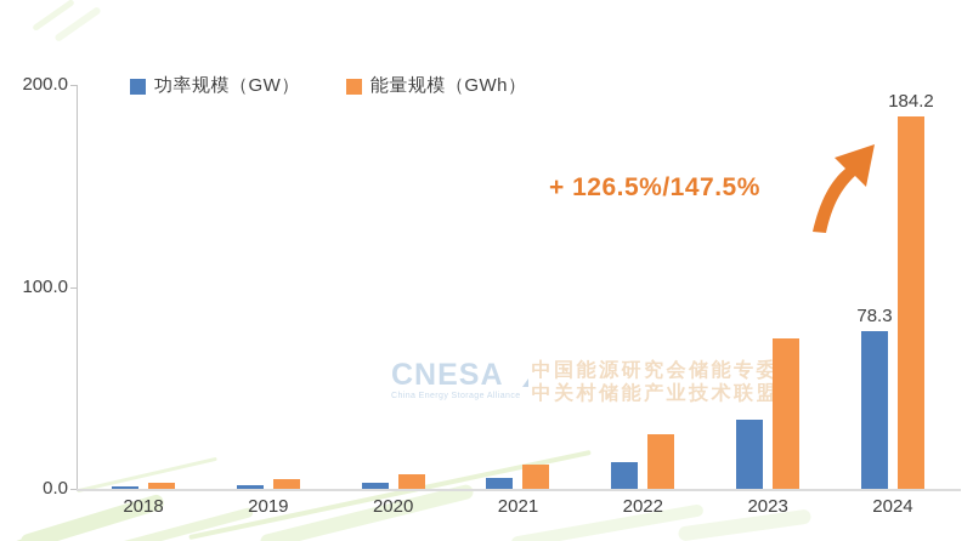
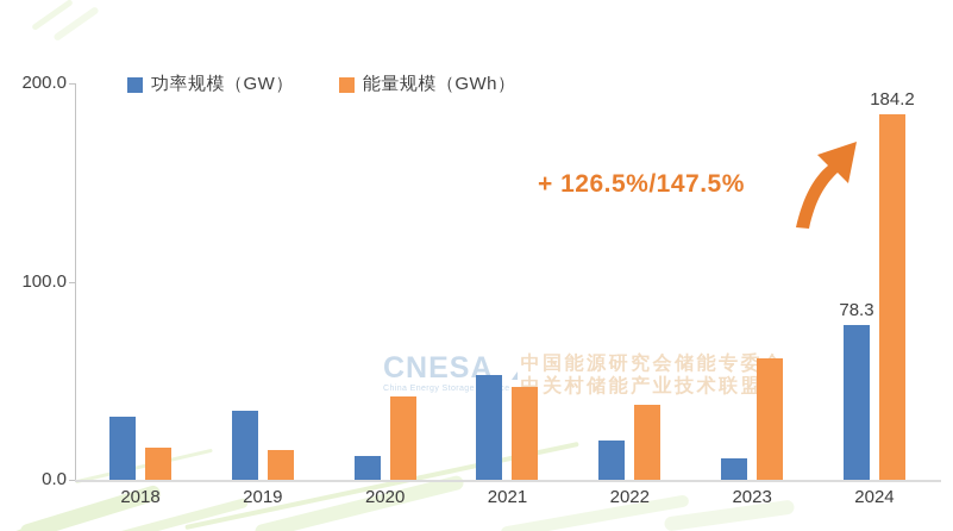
功率规模（GW）/2018: 1 -> 32
能量规模（GWh）/2018: 3 -> 16
功率规模（GW）/2019: 2 -> 35
能量规模（GWh）/2019: 5 -> 15
功率规模（GW）/2020: 3 -> 12
能量规模（GWh）/2020: 7 -> 42
功率规模（GW）/2021: 6 -> 53
能量规模（GWh）/2021: 12 -> 47
功率规模（GW）/2022: 13 -> 20
能量规模（GWh）/2022: 27 -> 38
功率规模（GW）/2023: 34 -> 11
能量规模（GWh）/2023: 74 -> 61
